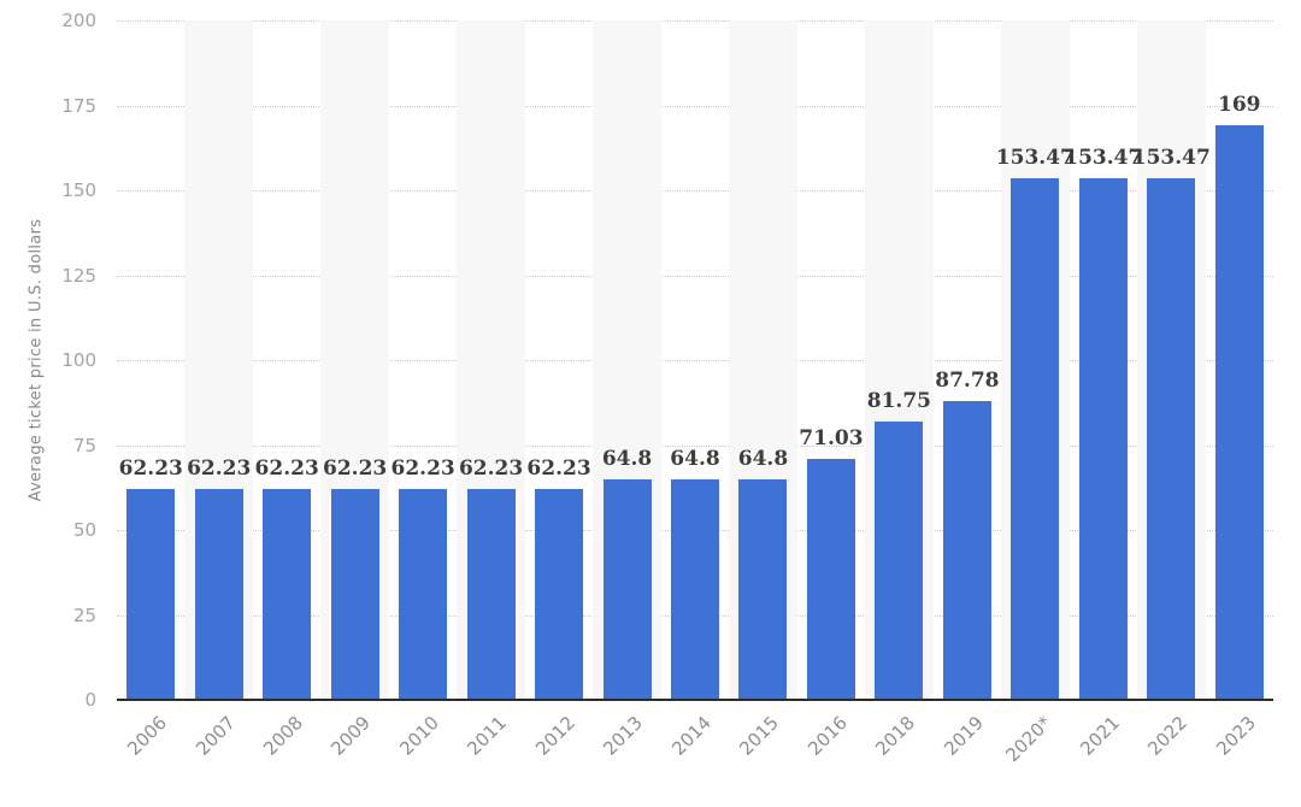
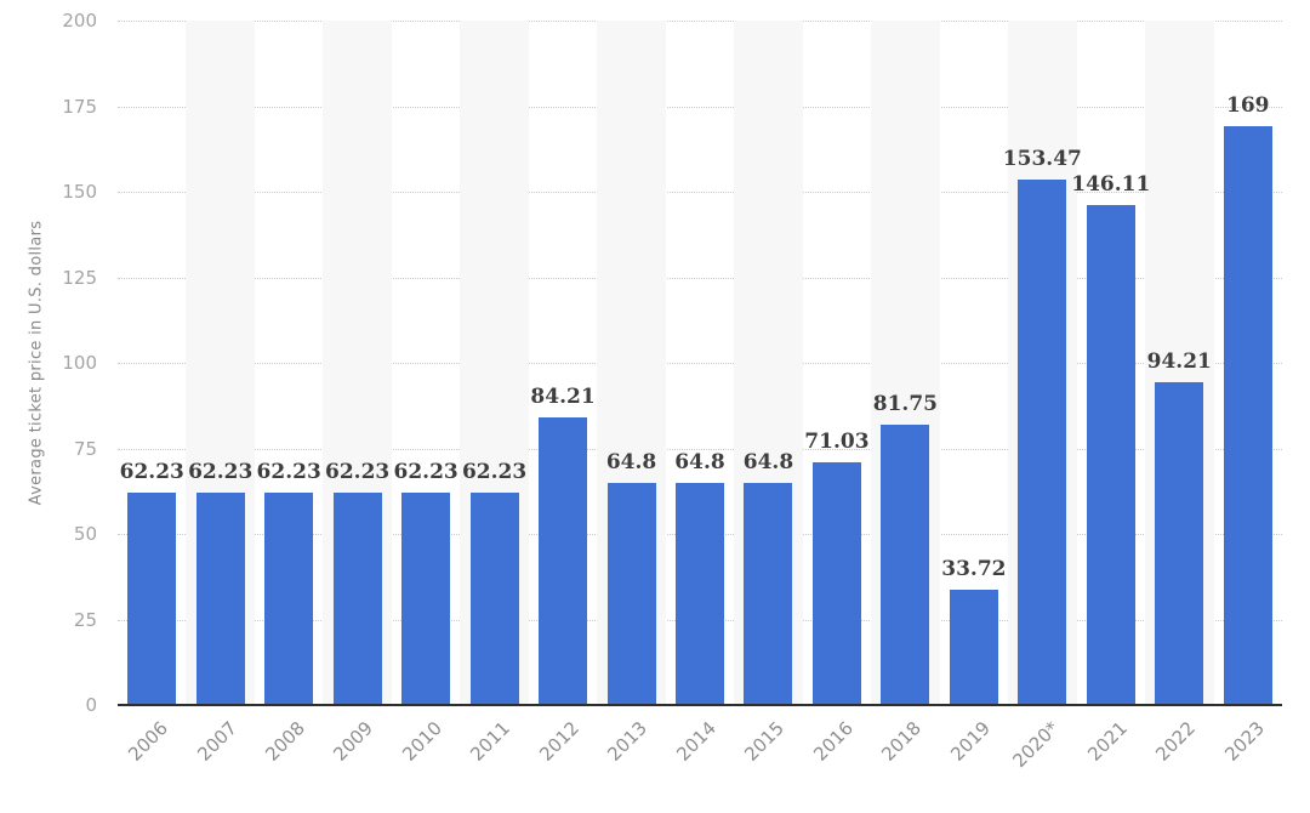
2012: 62.23 -> 84.21
2019: 87.78 -> 33.72
2021: 153.47 -> 146.11
2022: 153.47 -> 94.21
